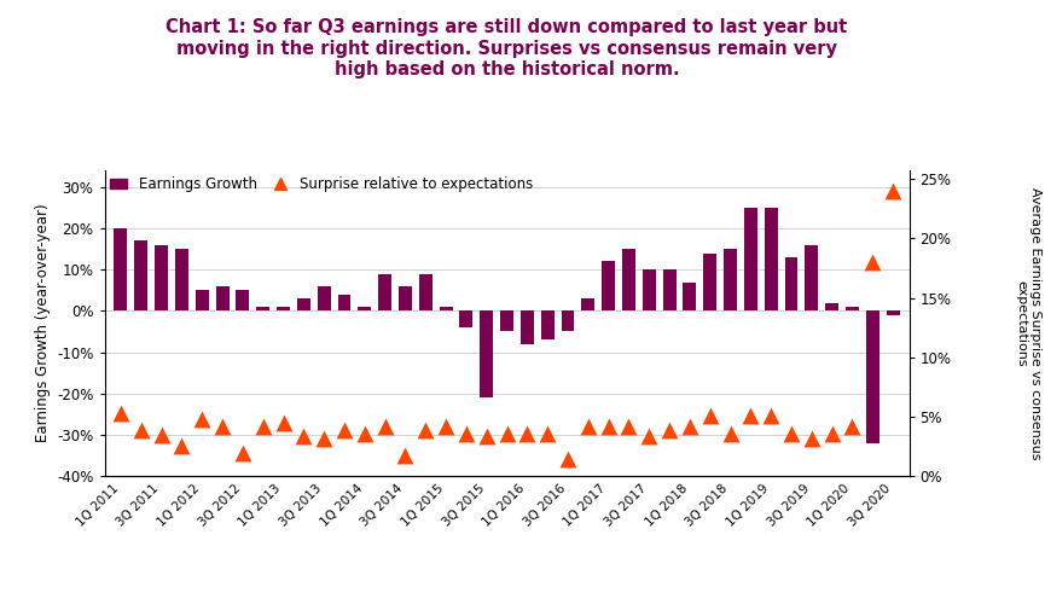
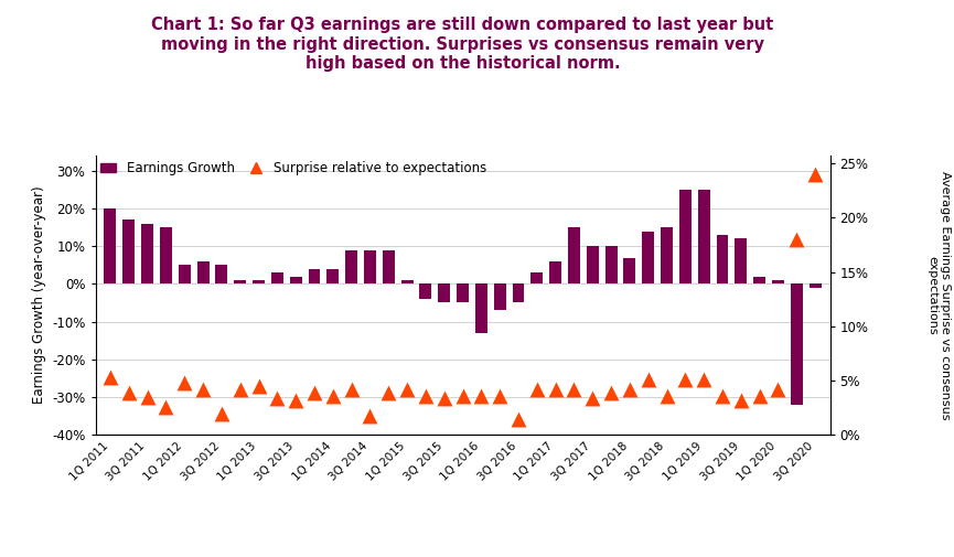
Earnings Growth/3Q 2013: 6% -> 2%
Earnings Growth/1Q 2014: 1% -> 4%
Earnings Growth/3Q 2014: 6% -> 9%
Earnings Growth/3Q 2015: -21% -> -5%
Earnings Growth/1Q 2016: -8% -> -13%
Earnings Growth/1Q 2017: 12% -> 6%
Earnings Growth/3Q 2019: 16% -> 12%
